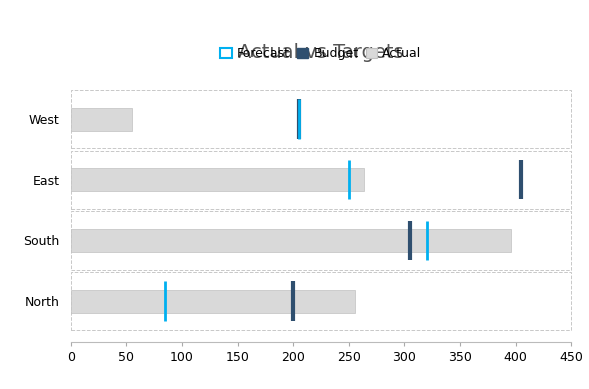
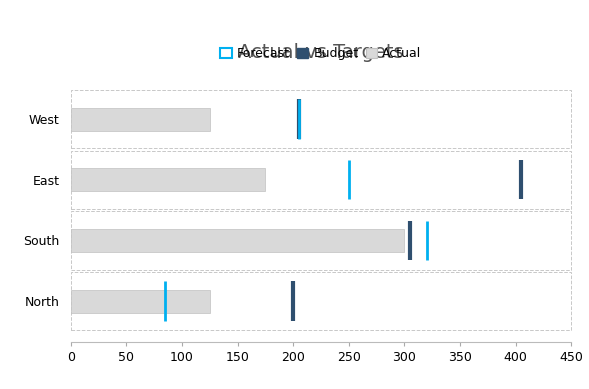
West: 55 -> 125
East: 264 -> 175
South: 396 -> 300
North: 256 -> 125
